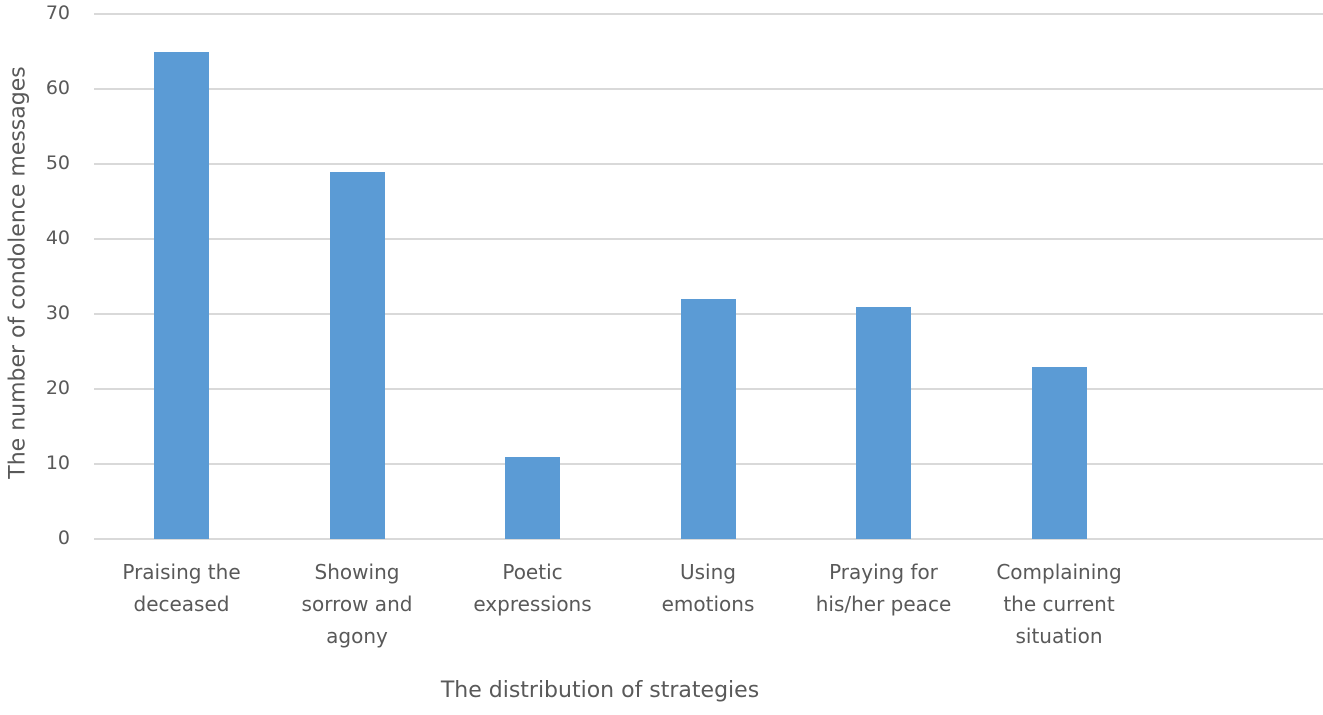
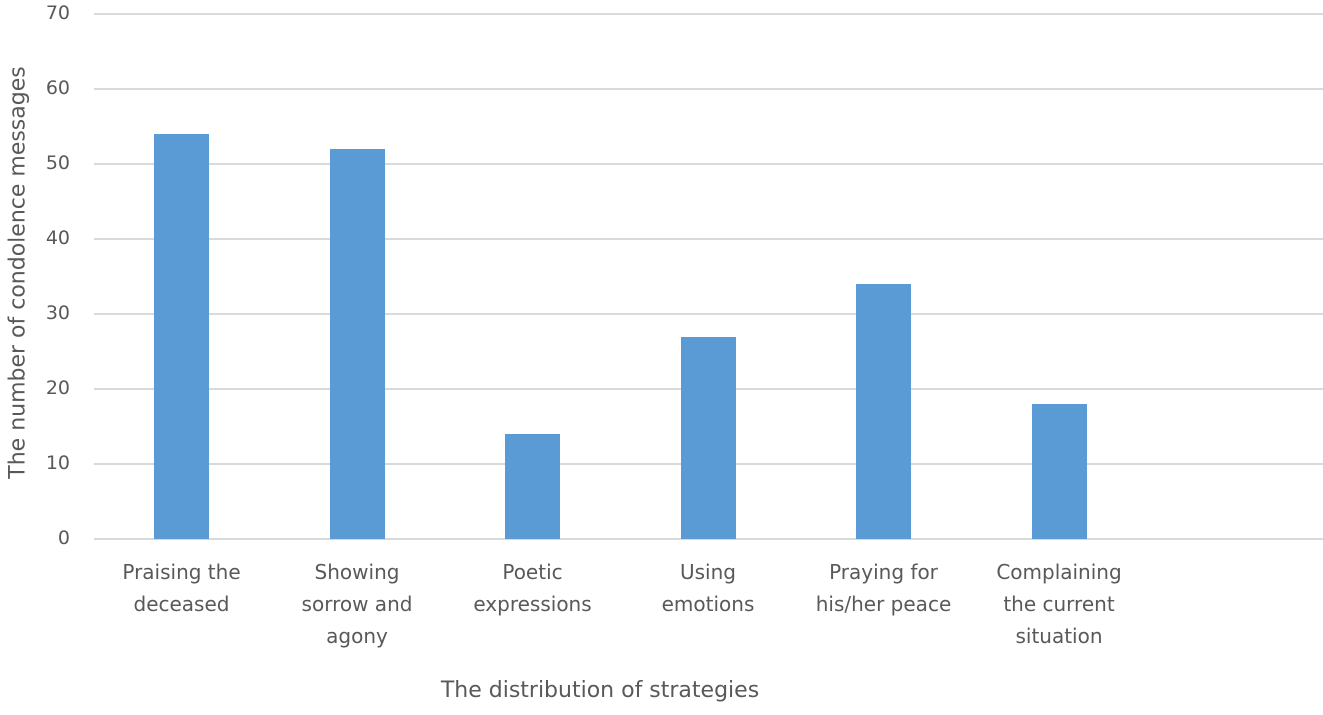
Praising the deceased: 65 -> 54
Showing sorrow and agony: 49 -> 52
Poetic expressions: 11 -> 14
Using emotions: 32 -> 27
Praying for his/her peace: 31 -> 34
Complaining the current situation: 23 -> 18
